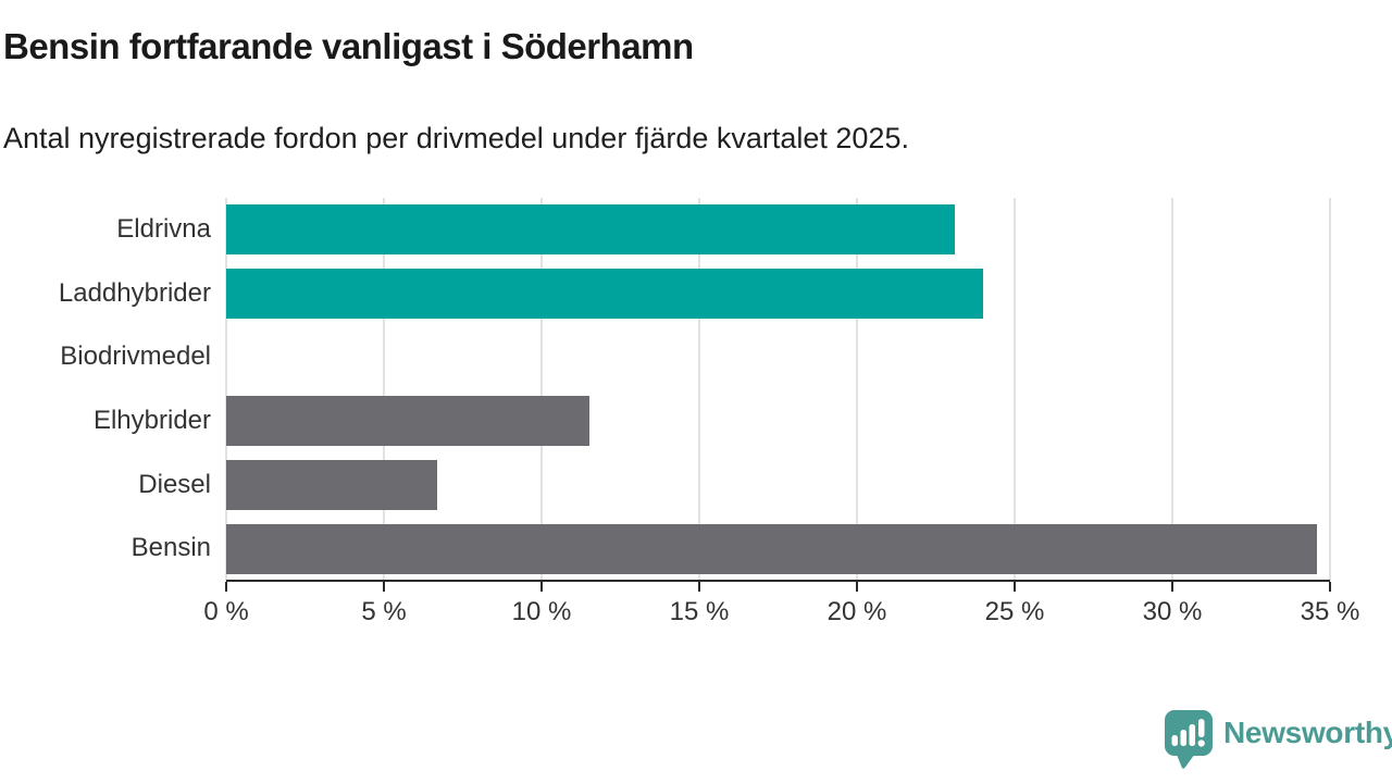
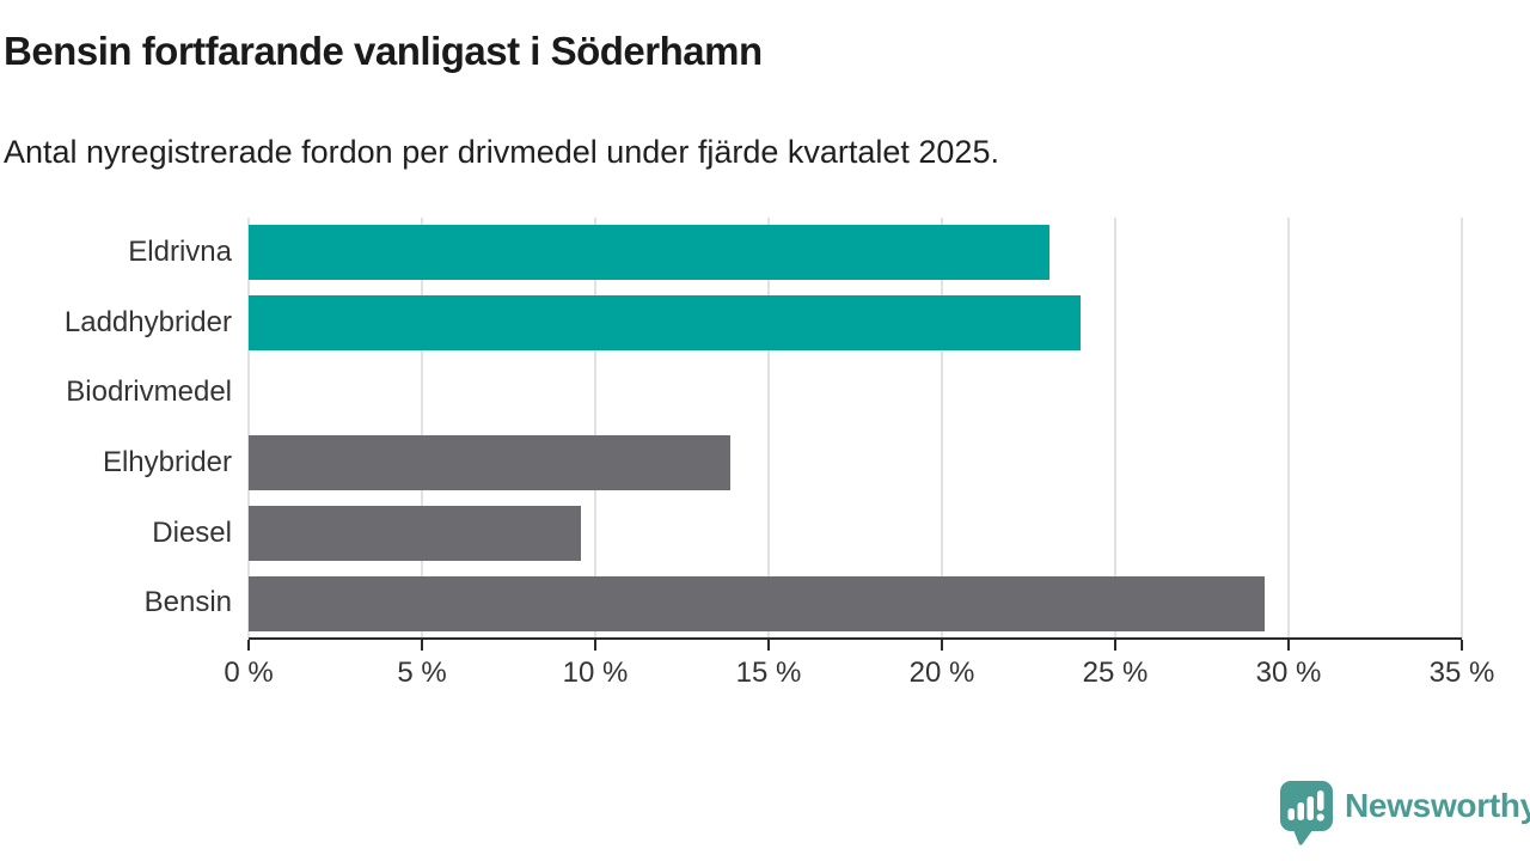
Elhybrider: 11.5% -> 13.9%
Diesel: 6.7% -> 9.6%
Bensin: 34.6% -> 29.3%
